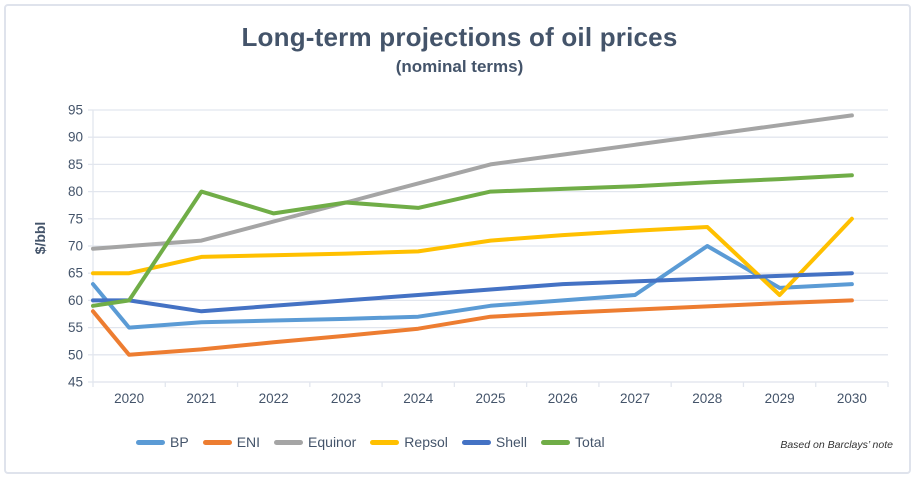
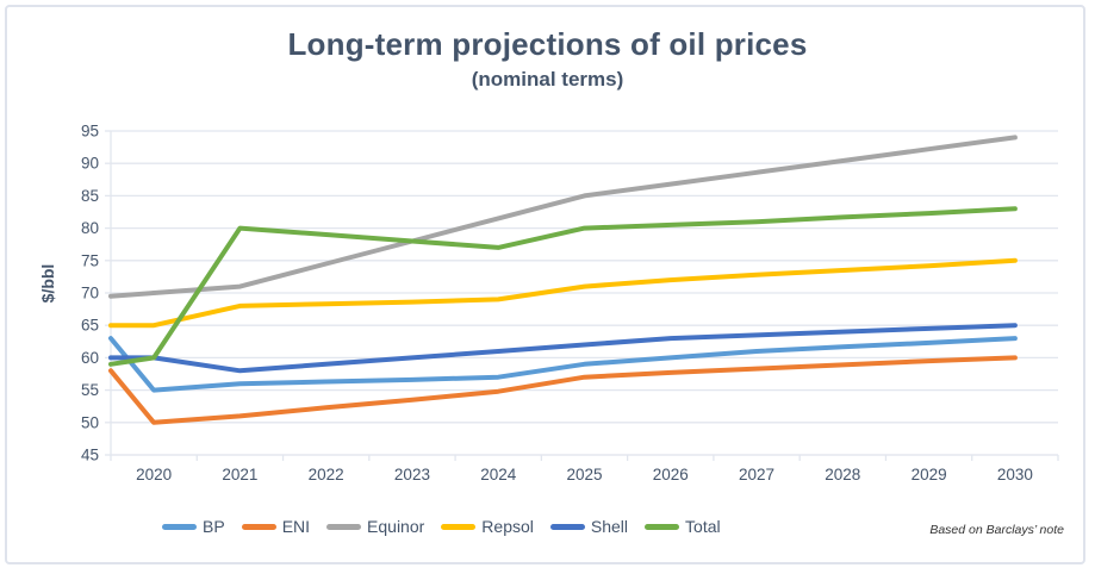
Total/2022: 76 -> 79
BP/2028: 70 -> 62
Repsol/2029: 61 -> 74
